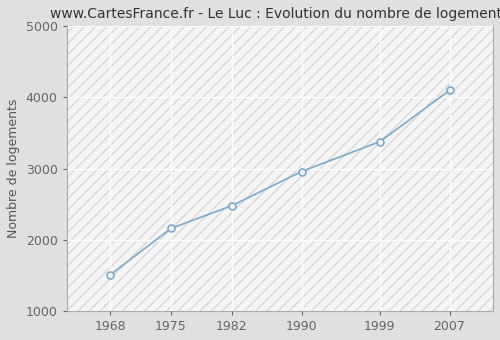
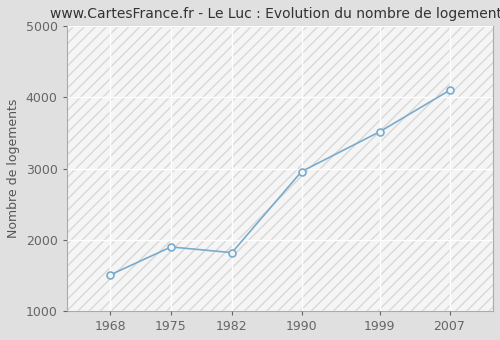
1975: 2160 -> 1900
1982: 2480 -> 1820
1999: 3380 -> 3520
